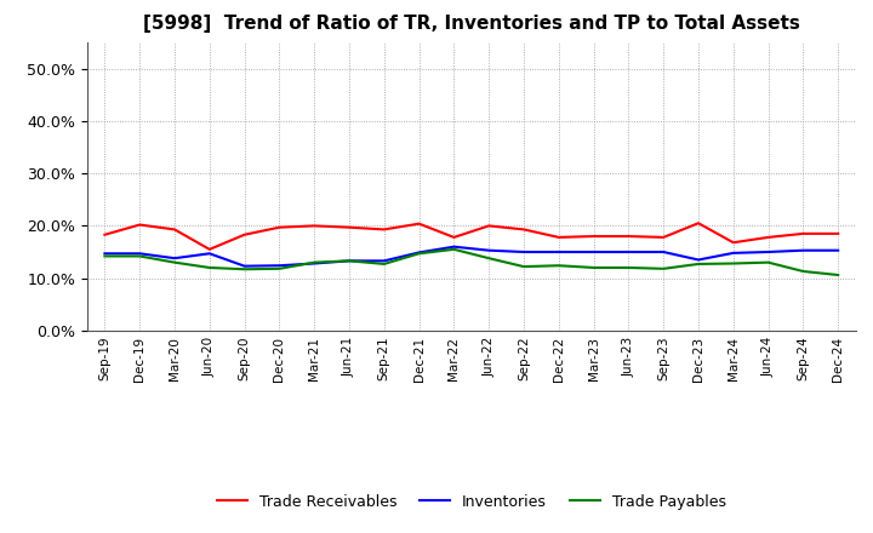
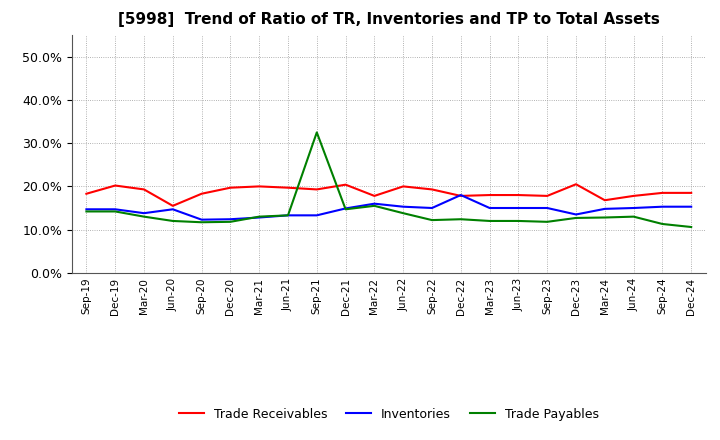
Trade Payables/Sep-21: 12.7% -> 32.5%
Inventories/Dec-22: 15.0% -> 18.0%
